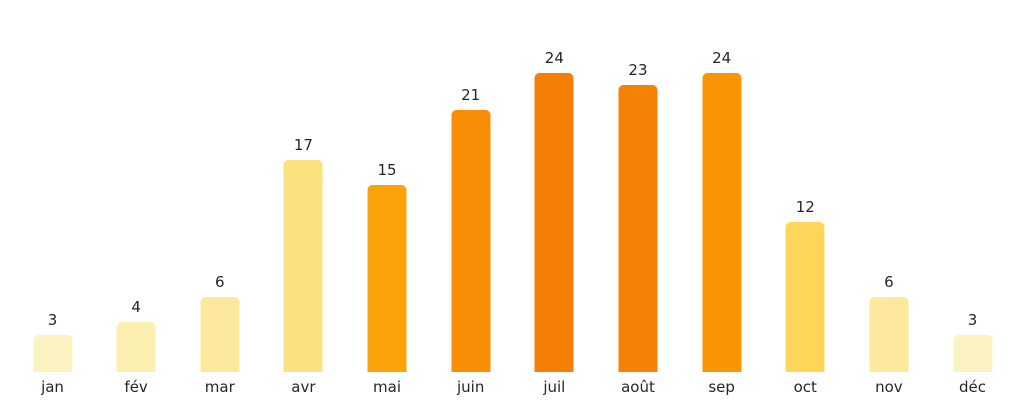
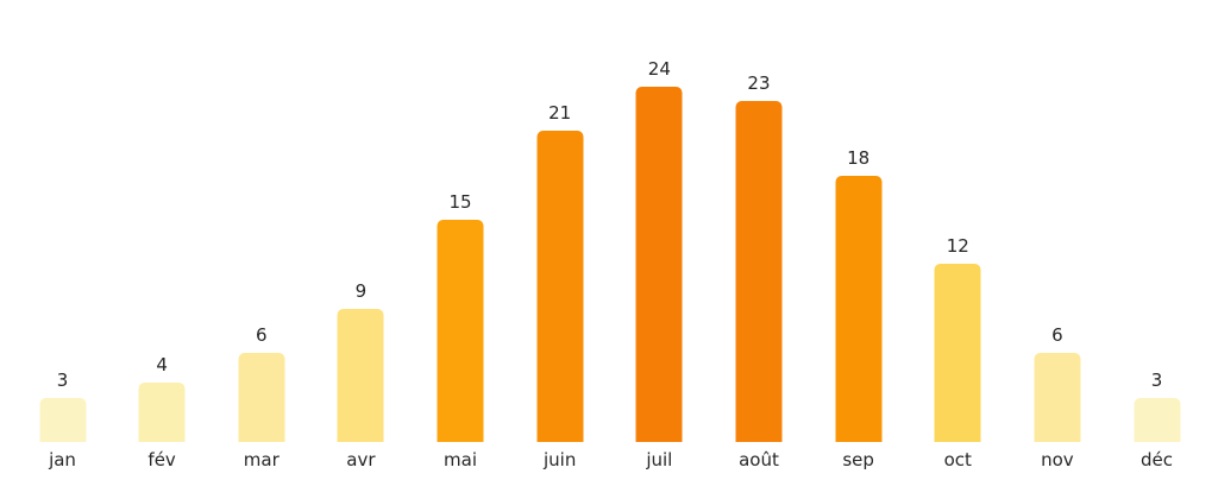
avr: 17 -> 9
sep: 24 -> 18
